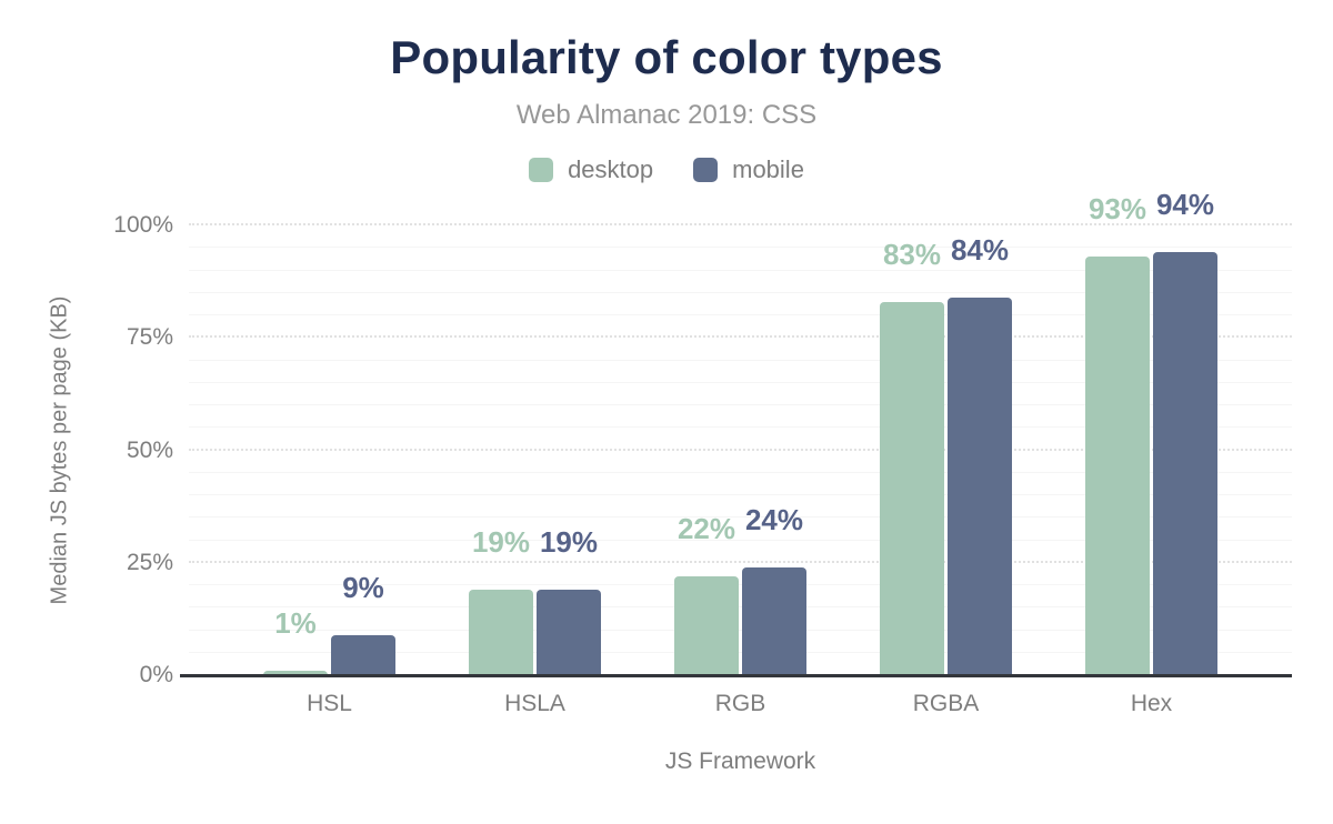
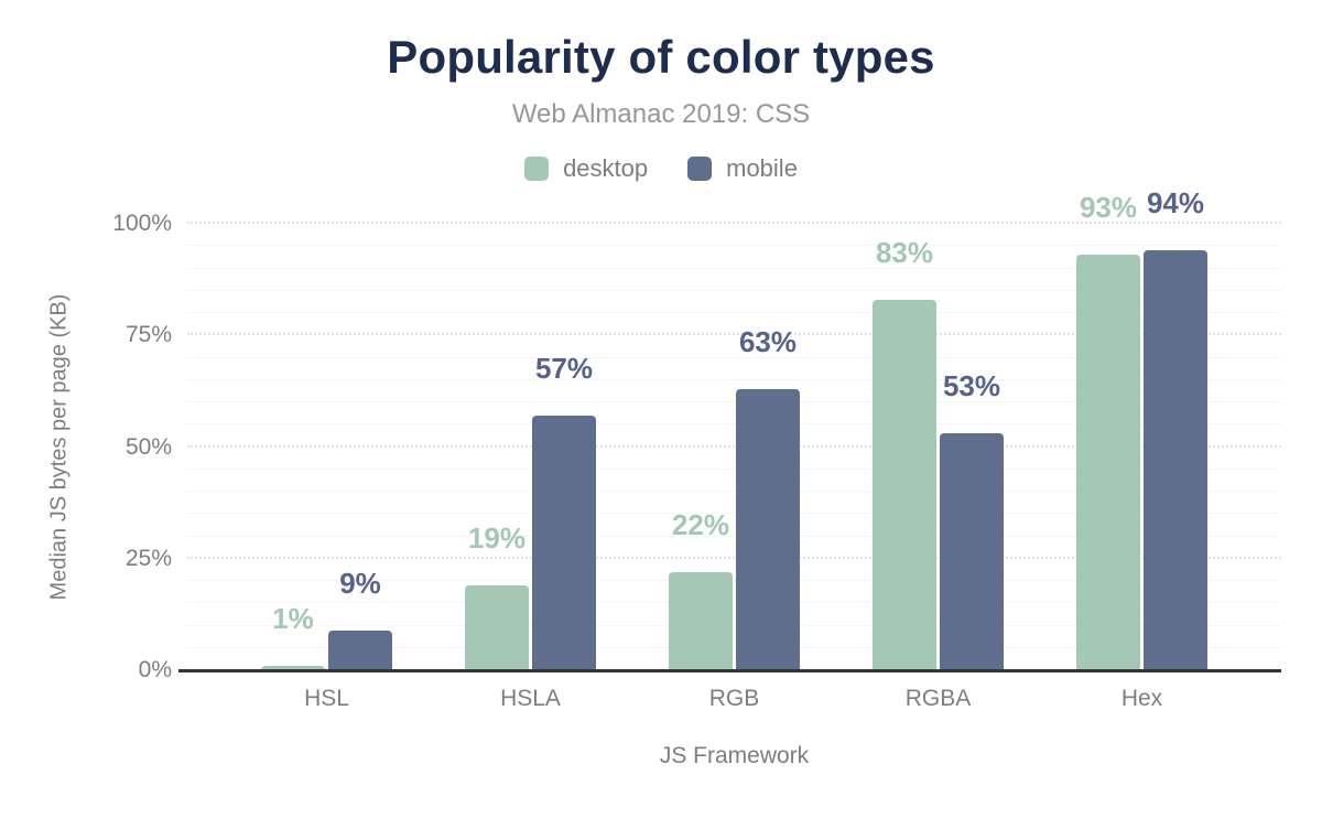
mobile/HSLA: 19% -> 57%
mobile/RGB: 24% -> 63%
mobile/RGBA: 84% -> 53%
